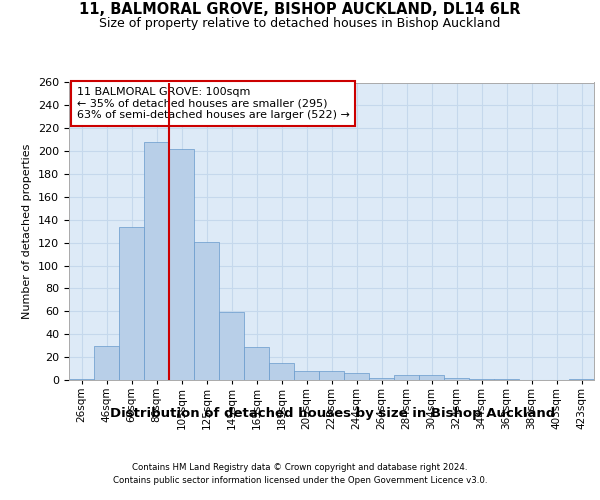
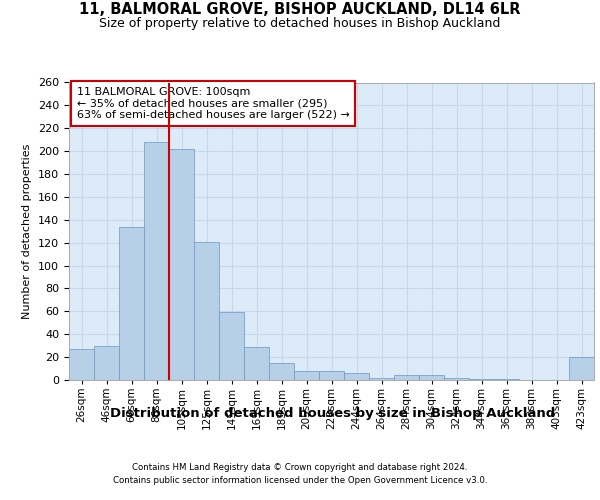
26sqm: 1 -> 27
423sqm: 1 -> 20
